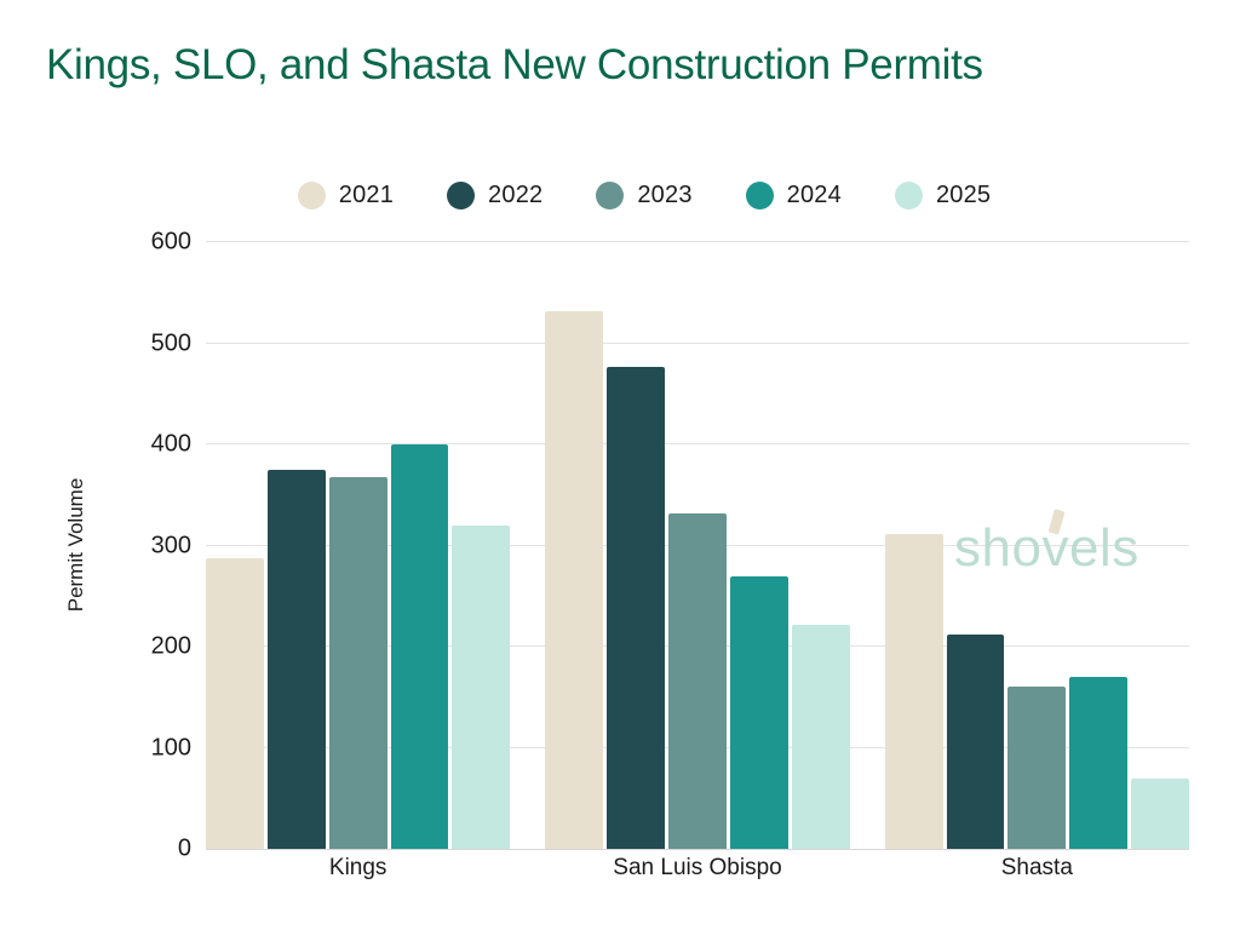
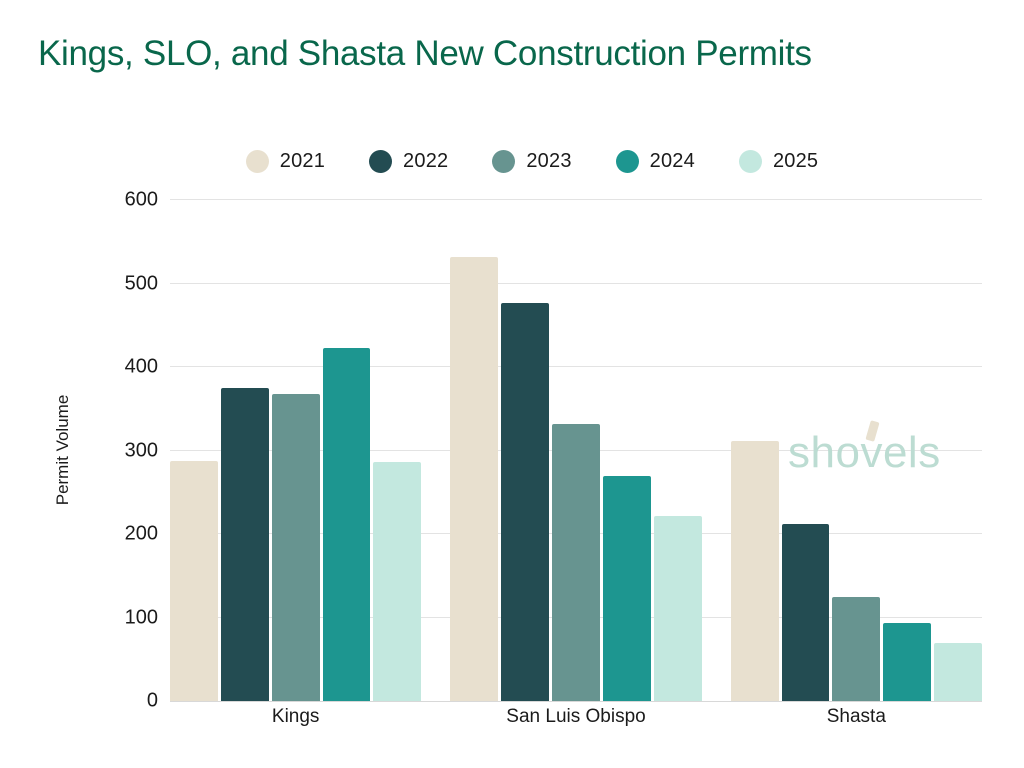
2024/Kings: 400 -> 420
2025/Kings: 320 -> 290
2023/Shasta: 160 -> 120
2024/Shasta: 170 -> 90
